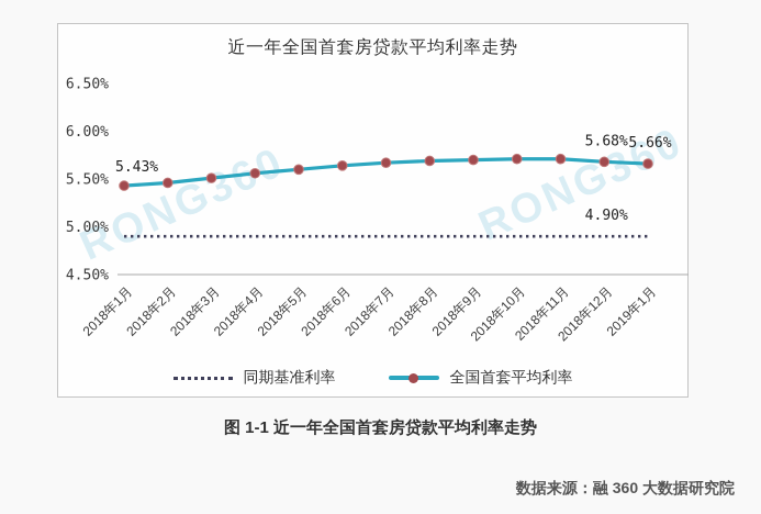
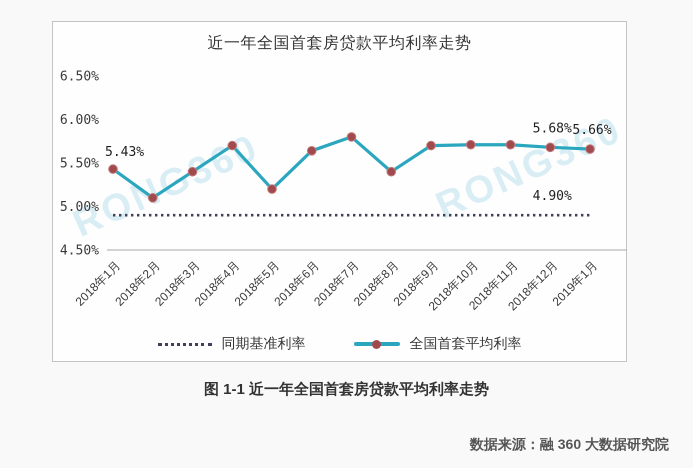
全国首套平均利率/2018年2月: 5.5% -> 5.1%
全国首套平均利率/2018年3月: 5.5% -> 5.4%
全国首套平均利率/2018年4月: 5.6% -> 5.7%
全国首套平均利率/2018年5月: 5.6% -> 5.2%
全国首套平均利率/2018年7月: 5.7% -> 5.8%
全国首套平均利率/2018年8月: 5.7% -> 5.4%
